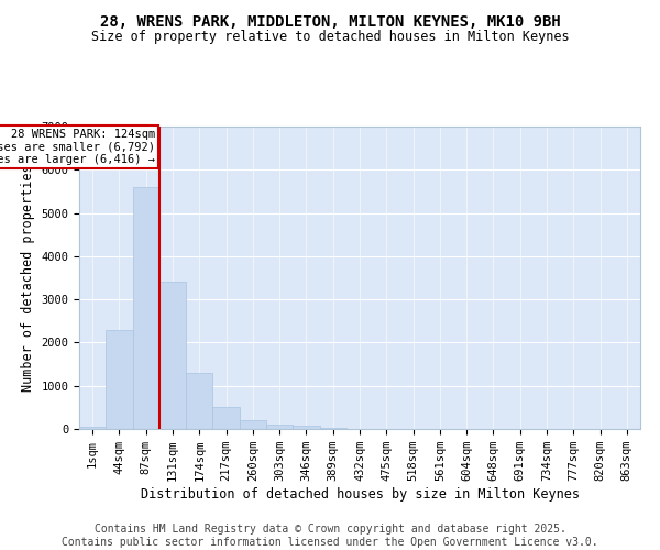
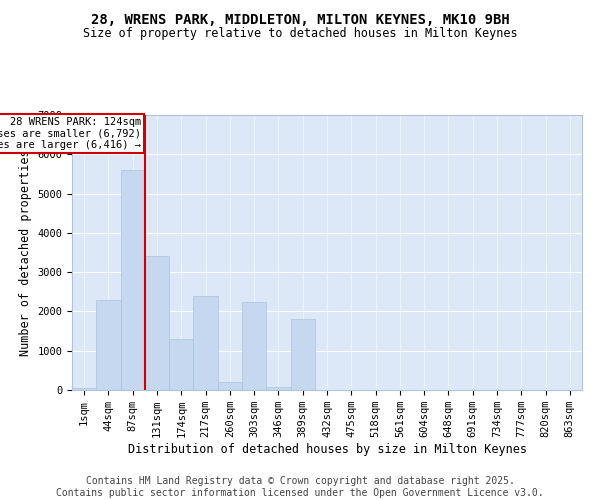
217sqm: 500 -> 2400
303sqm: 110 -> 2250
389sqm: 30 -> 1800
